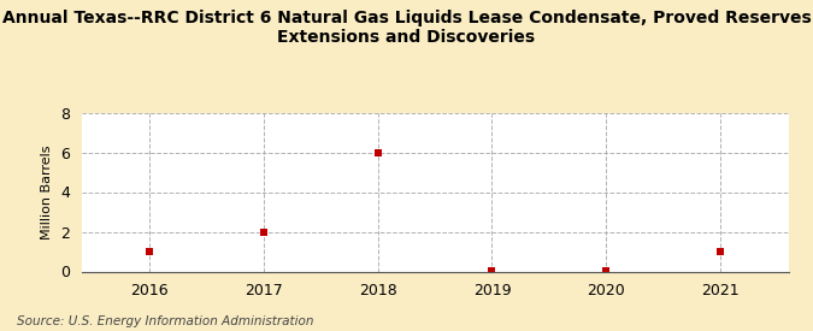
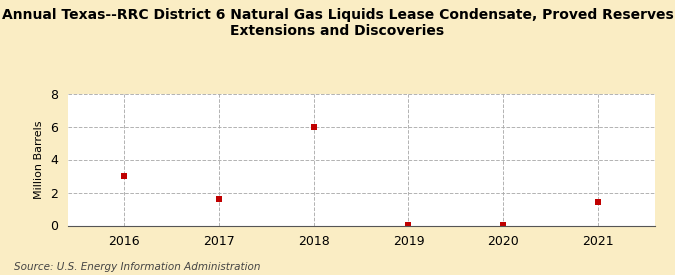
2016: 1.0 -> 3.0
2017: 2.0 -> 1.6
2021: 1.0 -> 1.4
